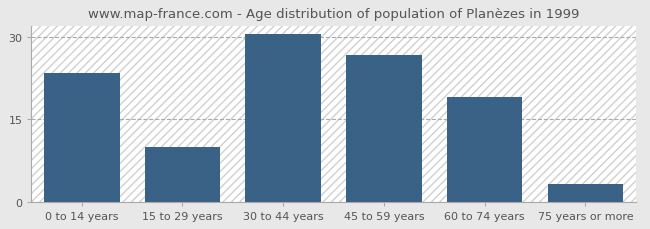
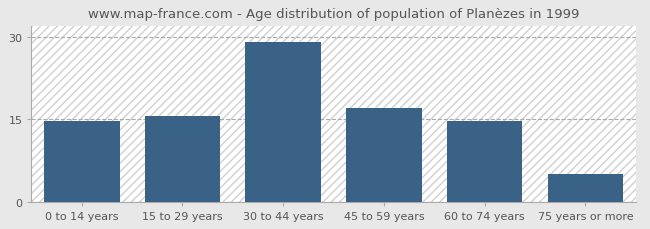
0 to 14 years: 23.4 -> 14.7
15 to 29 years: 10.0 -> 15.5
30 to 44 years: 30.4 -> 29.0
45 to 59 years: 26.6 -> 17.0
60 to 74 years: 19.0 -> 14.7
75 years or more: 3.2 -> 5.0
